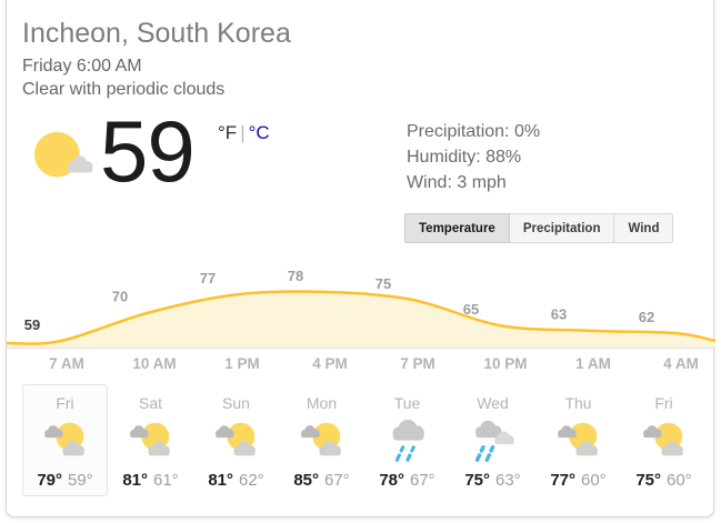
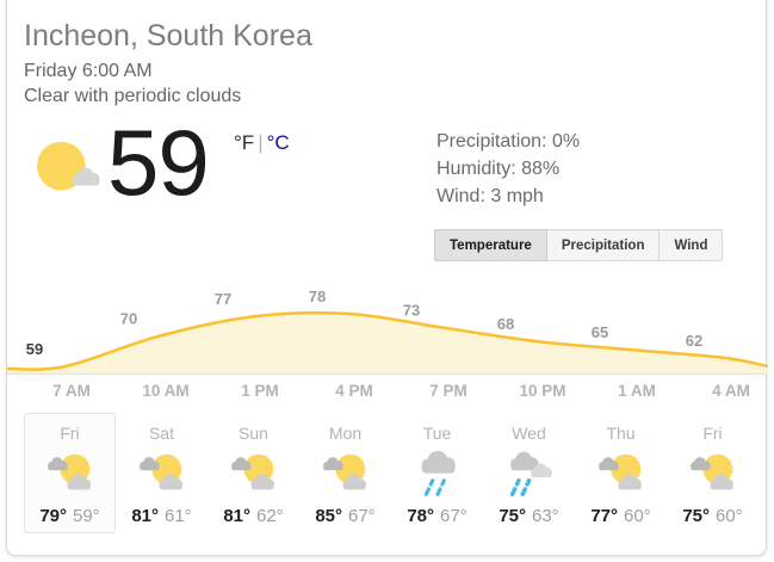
7 PM: 75 -> 73
10 PM: 65 -> 68
1 AM: 63 -> 65
